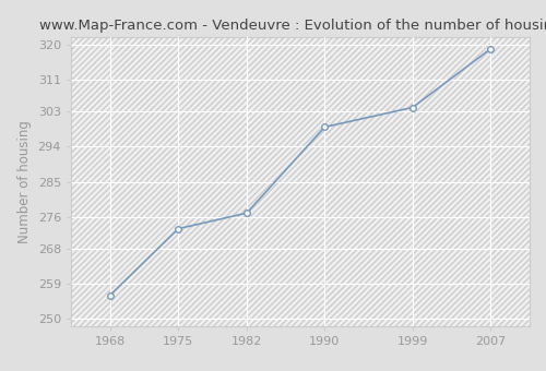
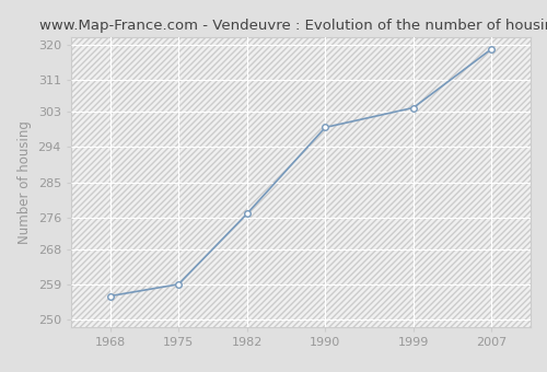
1975: 273 -> 259
